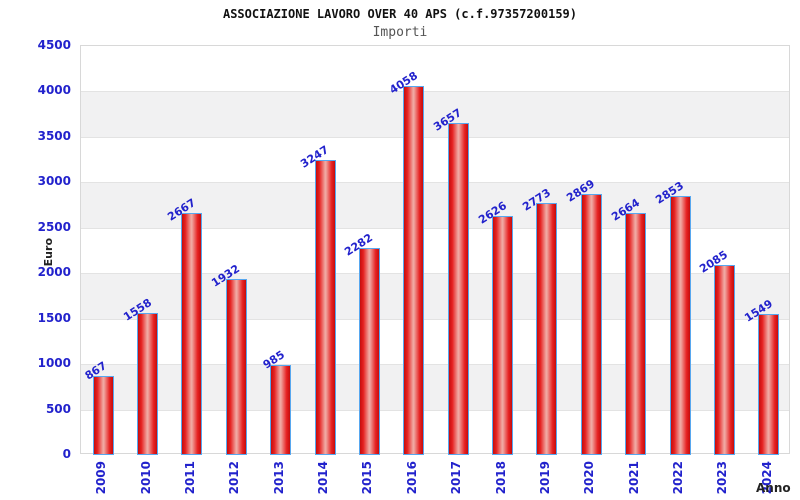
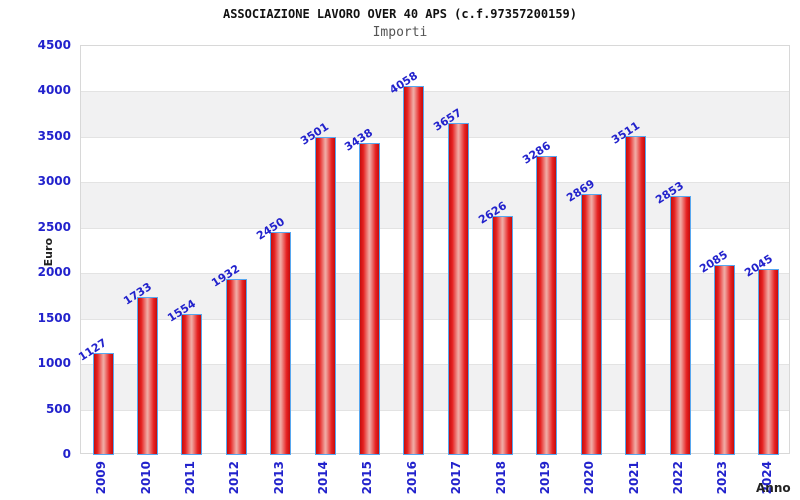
2009: 867 -> 1127
2010: 1558 -> 1733
2011: 2667 -> 1554
2013: 985 -> 2450
2014: 3247 -> 3501
2015: 2282 -> 3438
2019: 2773 -> 3286
2021: 2664 -> 3511
2024: 1549 -> 2045
